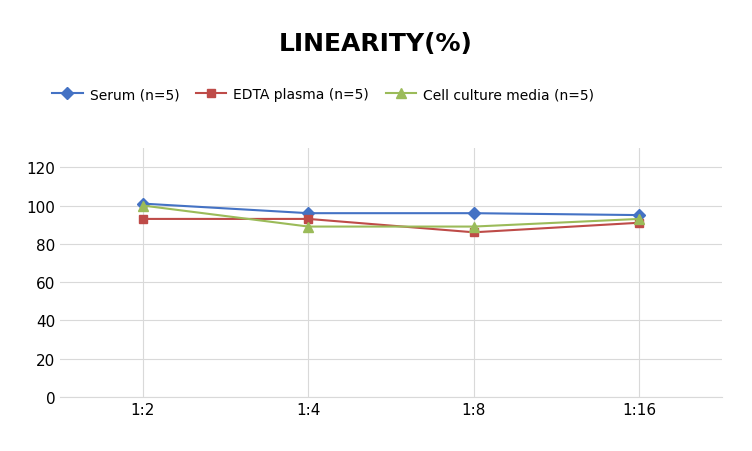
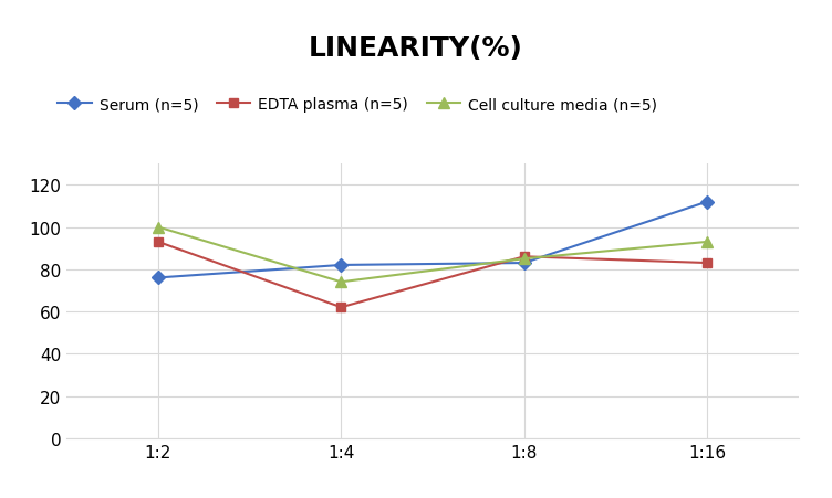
Serum (n=5)/1:2: 101 -> 76
Serum (n=5)/1:4: 96 -> 82
EDTA plasma (n=5)/1:4: 93 -> 62
Cell culture media (n=5)/1:4: 89 -> 74
Serum (n=5)/1:8: 96 -> 83
Cell culture media (n=5)/1:8: 89 -> 85
Serum (n=5)/1:16: 95 -> 112
EDTA plasma (n=5)/1:16: 91 -> 83
